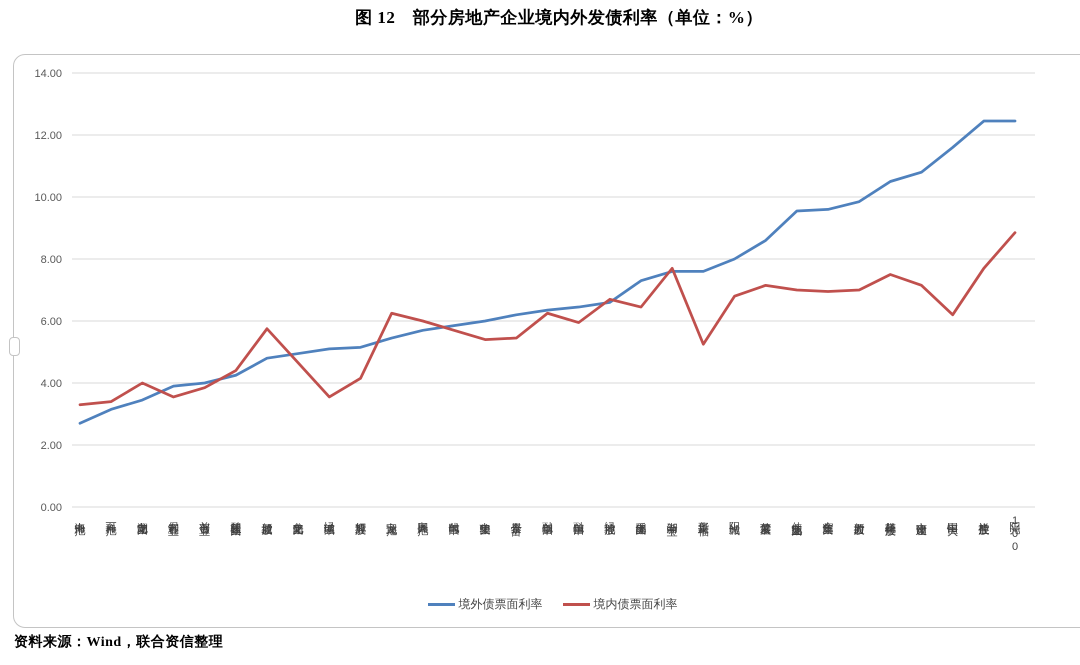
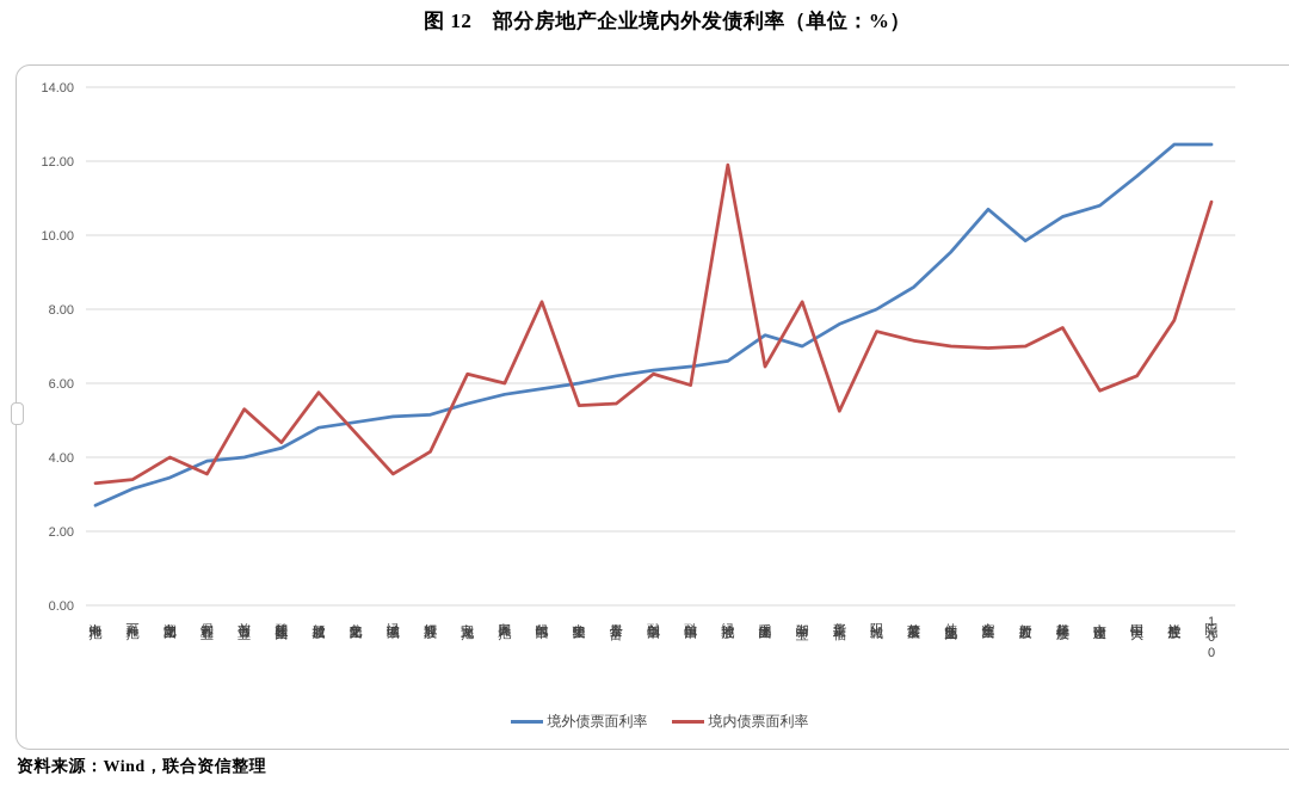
境内债票面利率/首创置业: 3.9 -> 5.3
境内债票面利率/时代中国: 5.7 -> 8.2
境内债票面利率/绿地控股: 6.7 -> 11.9
境外债票面利率/新湖中宝: 7.6 -> 7.0
境内债票面利率/新湖中宝: 7.7 -> 8.2
境内债票面利率/阳光城: 6.8 -> 7.4
境外债票面利率/金辉集团: 9.6 -> 10.7
境内债票面利率/中南建设: 7.2 -> 5.8
境内债票面利率/阳光100: 8.8 -> 10.9
